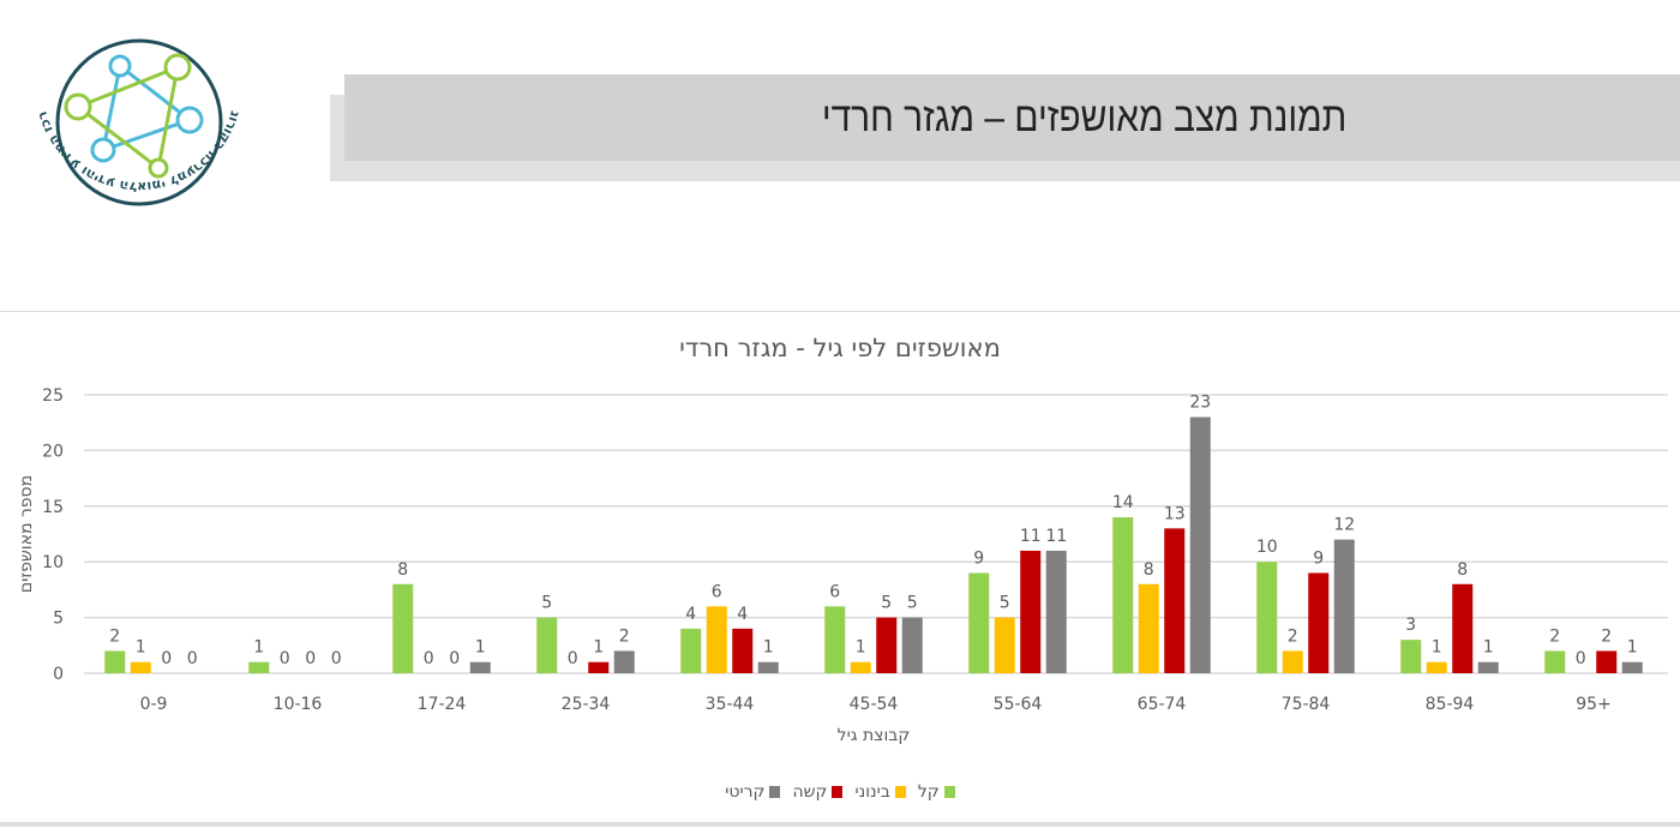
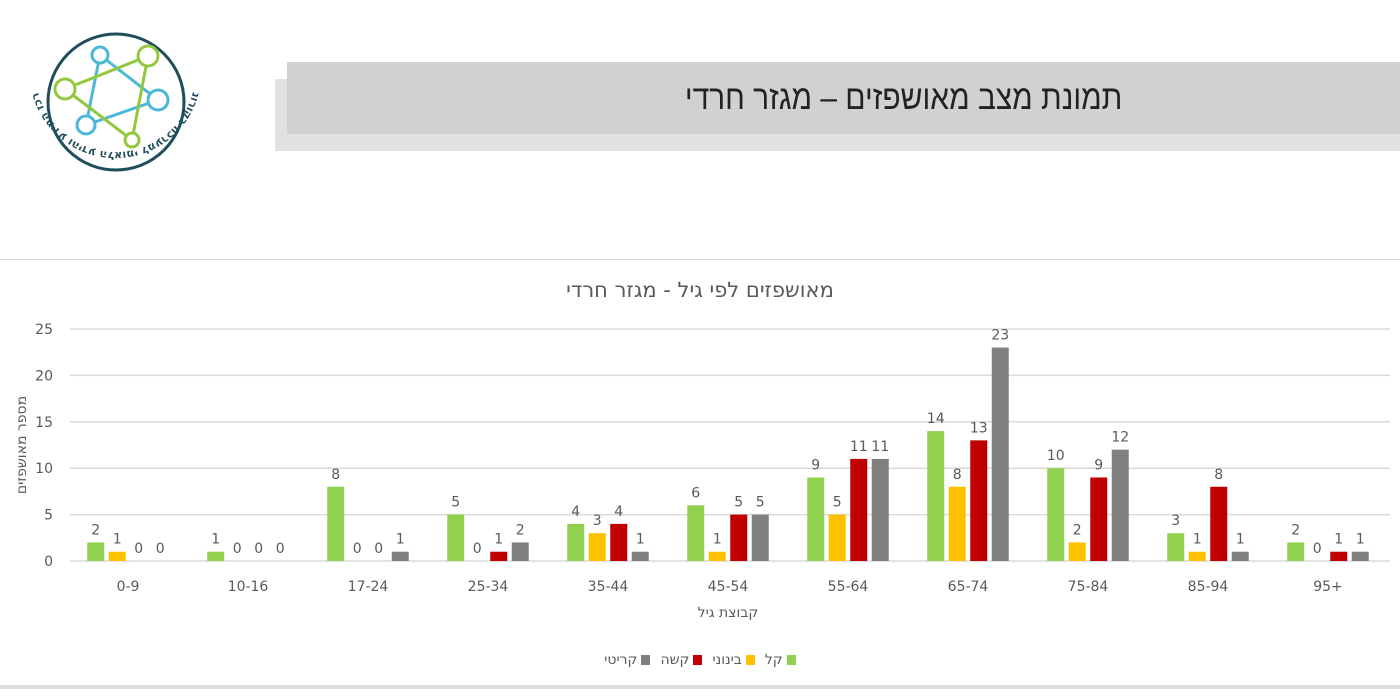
בינוני/35-44: 6 -> 3
קשה/95+: 2 -> 1
